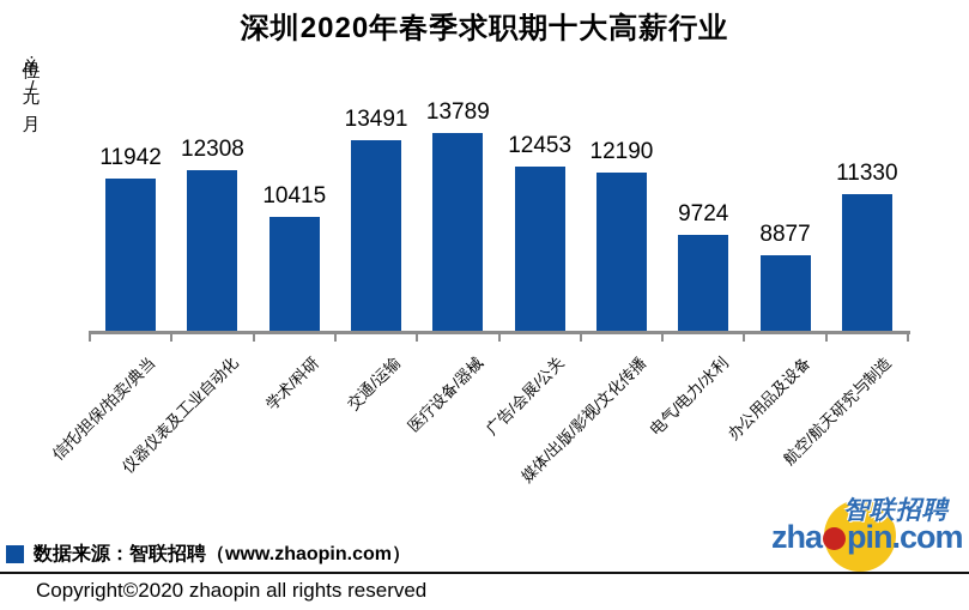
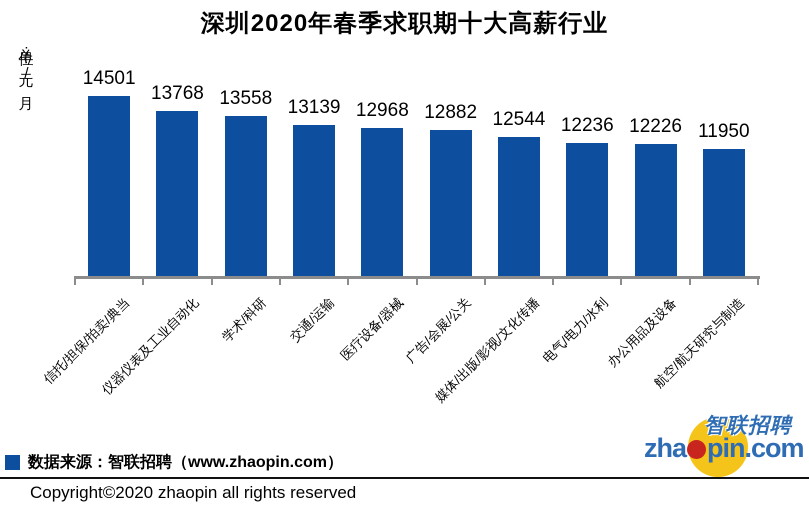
信托/担保/拍卖/典当: 11942 -> 14501
仪器仪表及工业自动化: 12308 -> 13768
学术/科研: 10415 -> 13558
交通/运输: 13491 -> 13139
医疗设备/器械: 13789 -> 12968
广告/会展/公关: 12453 -> 12882
媒体/出版/影视/文化传播: 12190 -> 12544
电气/电力/水利: 9724 -> 12236
办公用品及设备: 8877 -> 12226
航空/航天研究与制造: 11330 -> 11950
